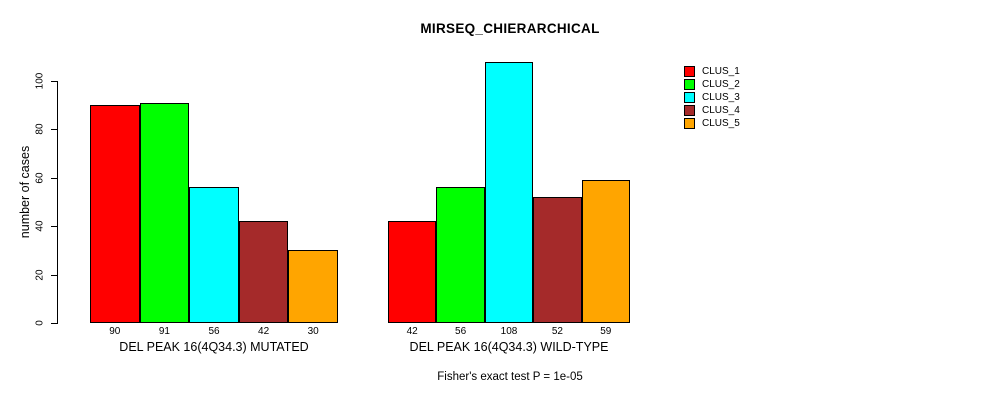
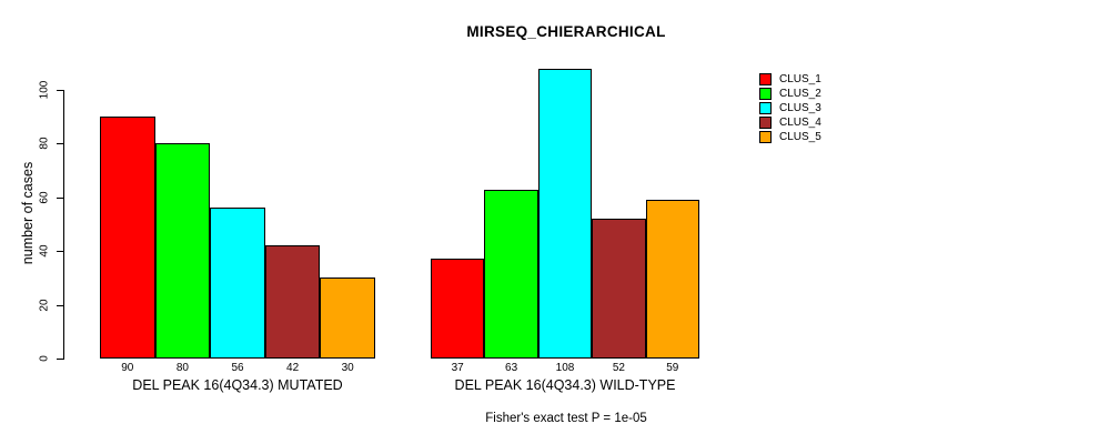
CLUS_2/DEL PEAK 16(4Q34.3) MUTATED: 91 -> 80
CLUS_1/DEL PEAK 16(4Q34.3) WILD-TYPE: 42 -> 37
CLUS_2/DEL PEAK 16(4Q34.3) WILD-TYPE: 56 -> 63
